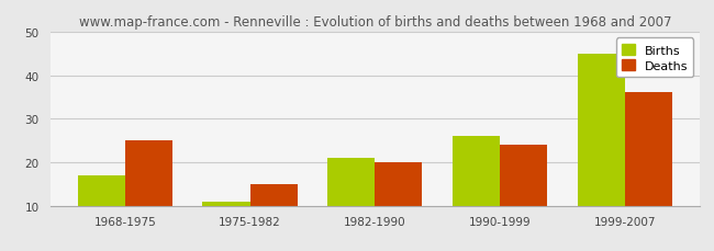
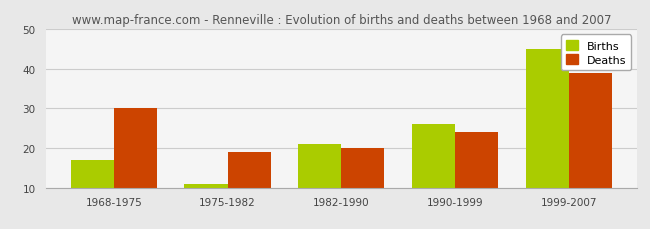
Deaths/1968-1975: 25 -> 30
Deaths/1975-1982: 15 -> 19
Deaths/1999-2007: 36 -> 39
